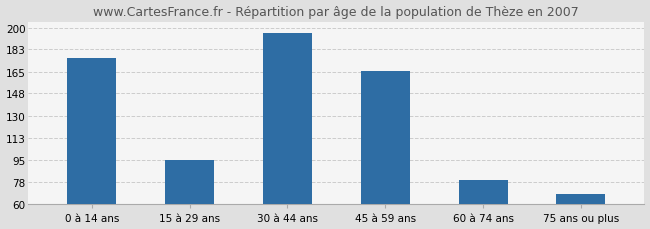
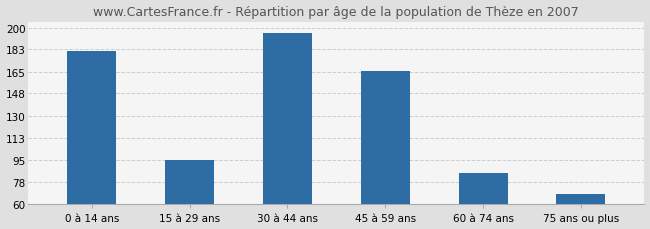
0 à 14 ans: 176 -> 182
60 à 74 ans: 79 -> 85
